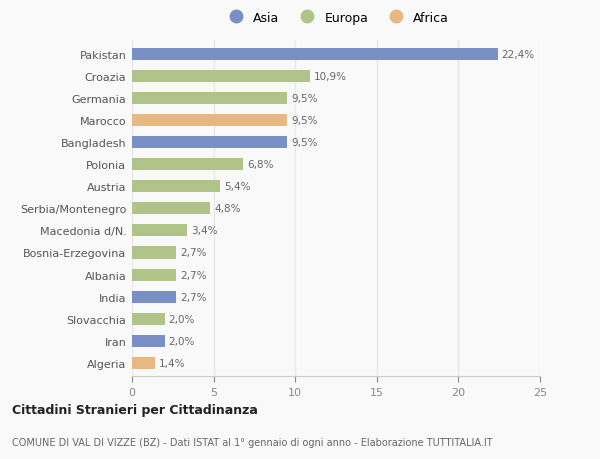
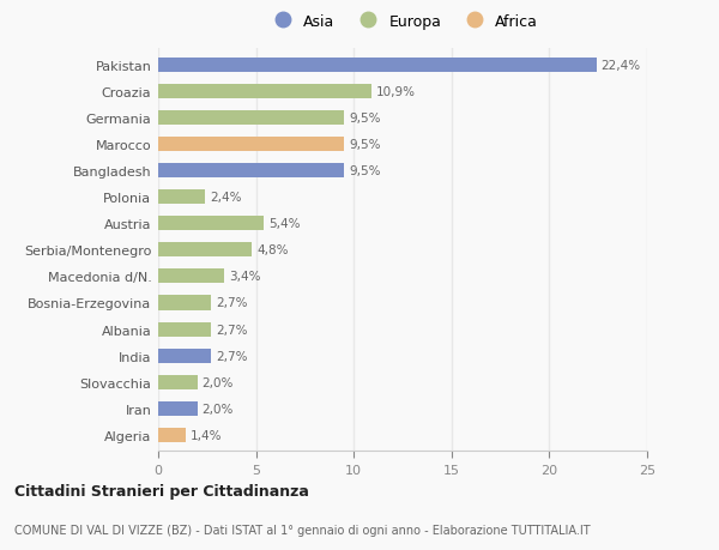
Polonia: 6,8% -> 2,4%
